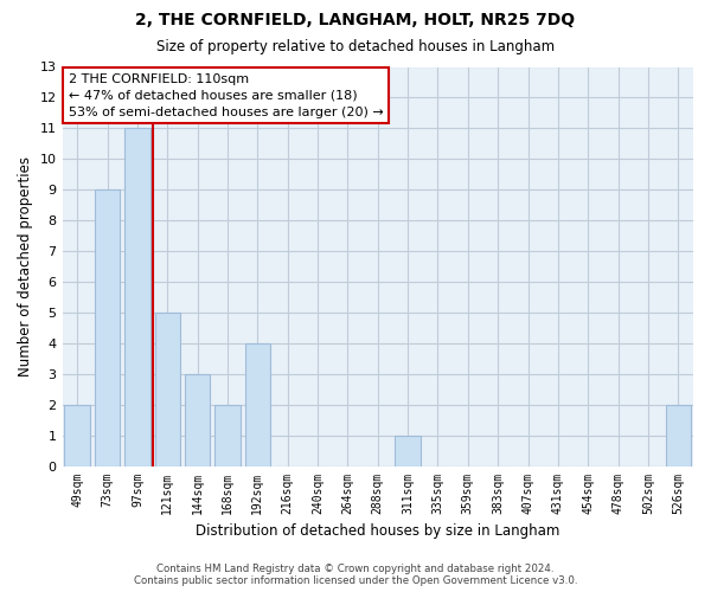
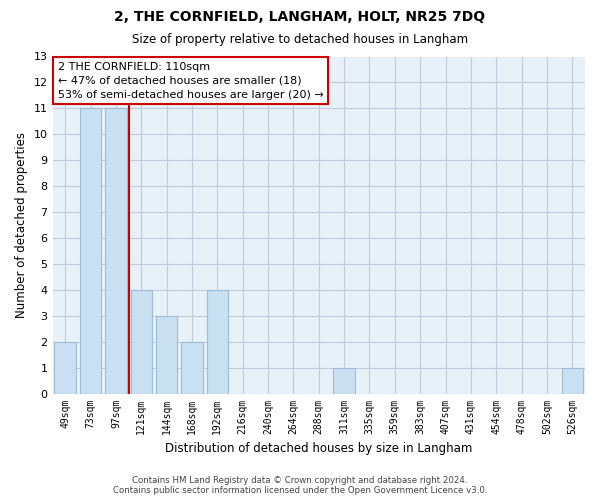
73sqm: 9 -> 11
121sqm: 5 -> 4
526sqm: 2 -> 1
